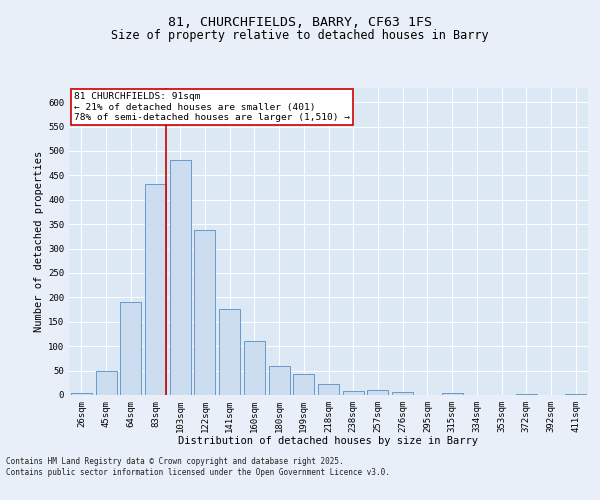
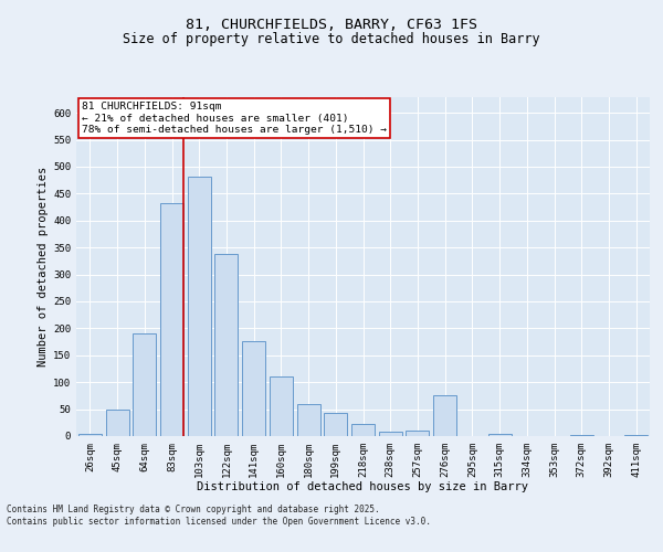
276sqm: 6 -> 75
